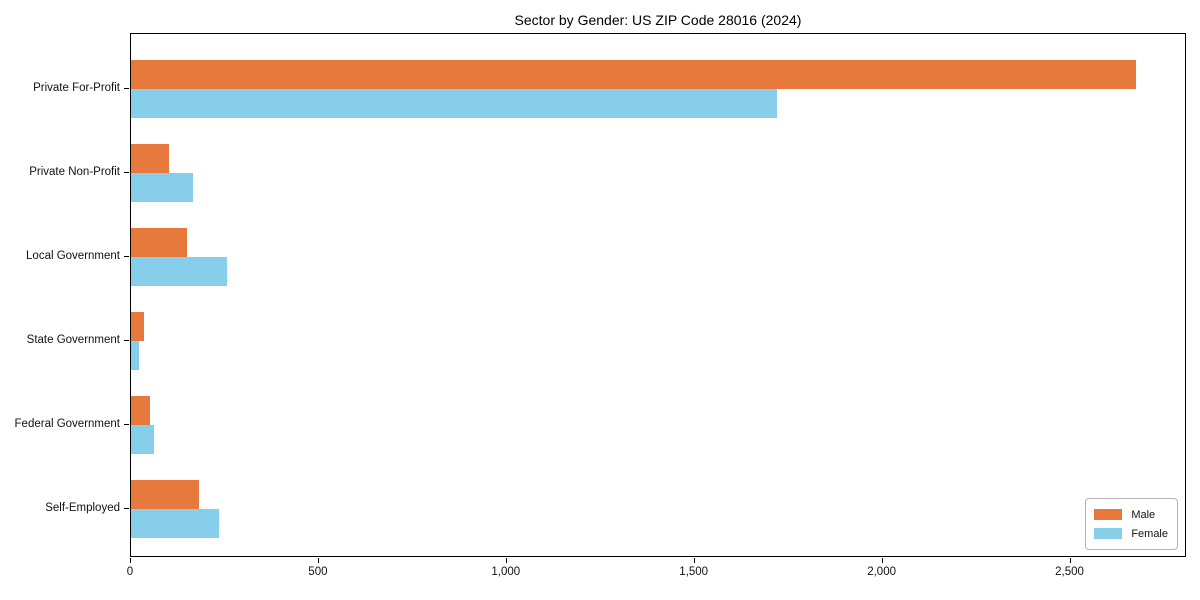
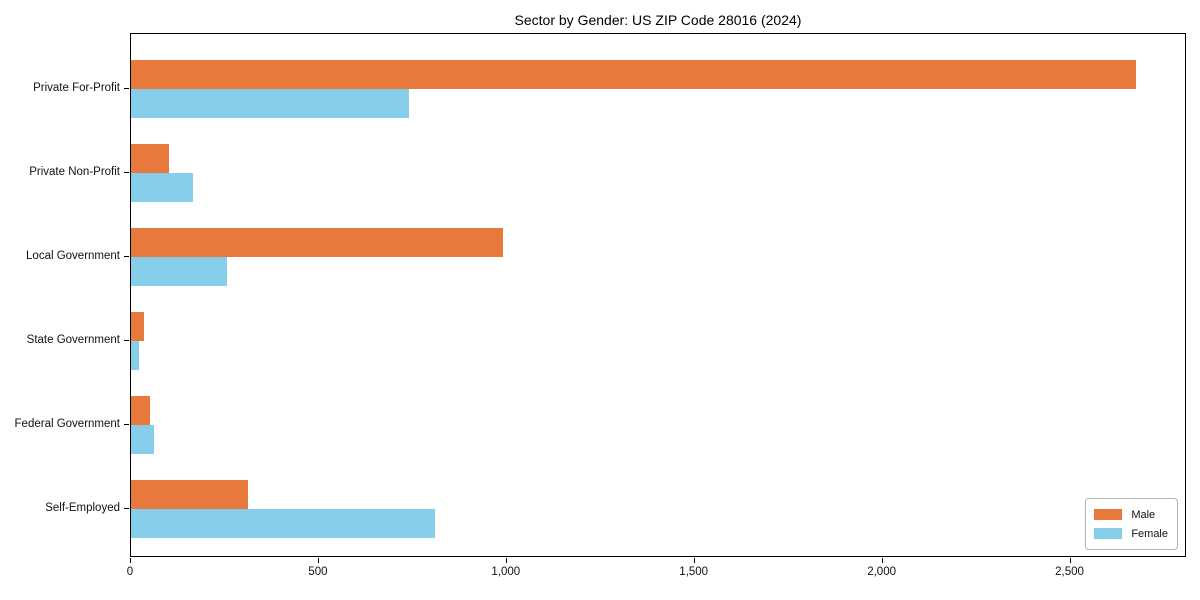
Female/Private For-Profit: 1720 -> 740
Male/Local Government: 150 -> 990
Male/Self-Employed: 180 -> 310
Female/Self-Employed: 240 -> 810
